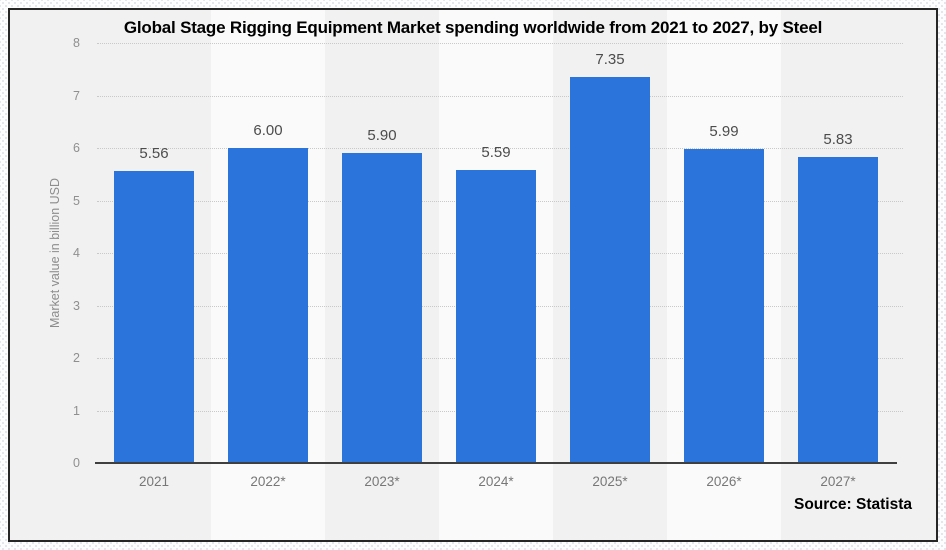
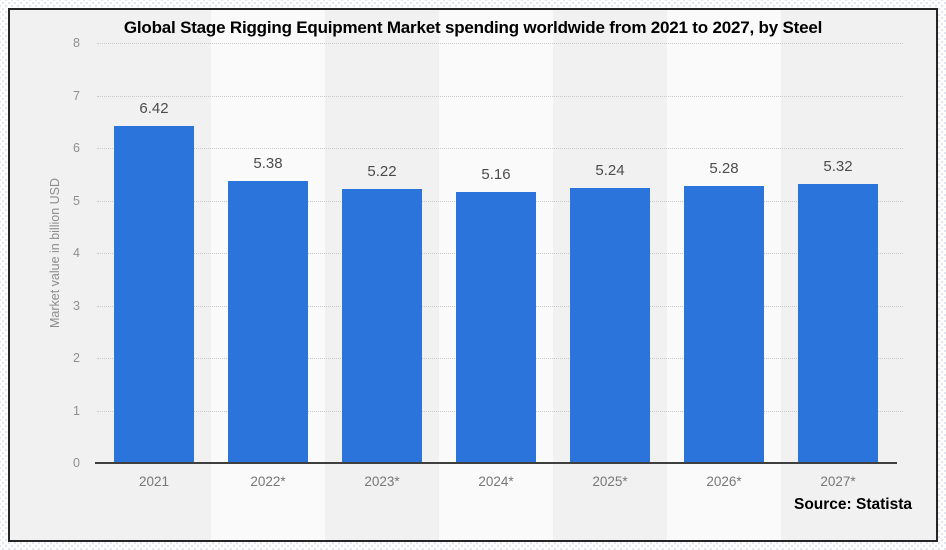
2021: 5.56 -> 6.42
2022*: 6.00 -> 5.38
2023*: 5.90 -> 5.22
2024*: 5.59 -> 5.16
2025*: 7.35 -> 5.24
2026*: 5.99 -> 5.28
2027*: 5.83 -> 5.32
